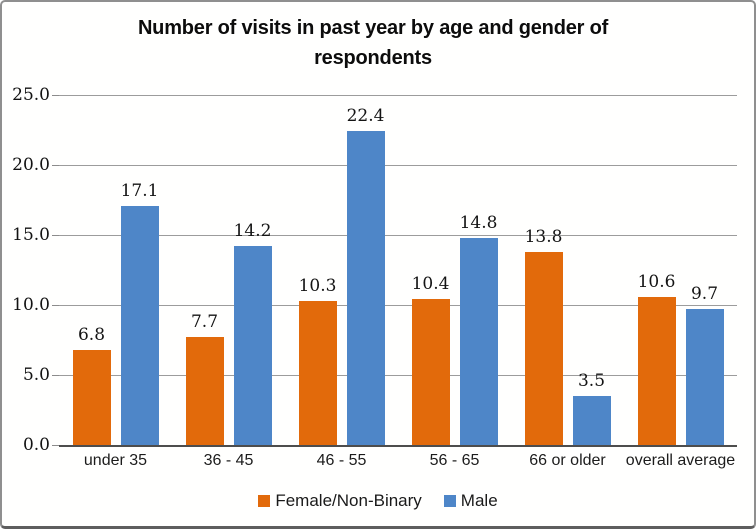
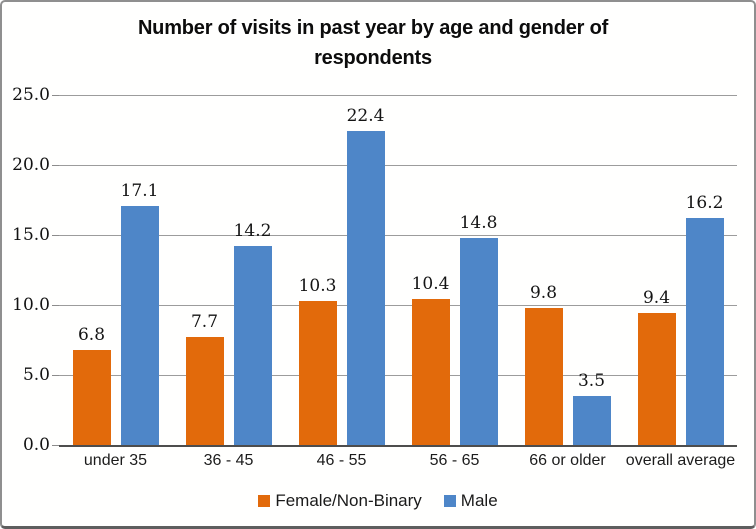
Female/Non-Binary/66 or older: 13.8 -> 9.8
Female/Non-Binary/overall average: 10.6 -> 9.4
Male/overall average: 9.7 -> 16.2
